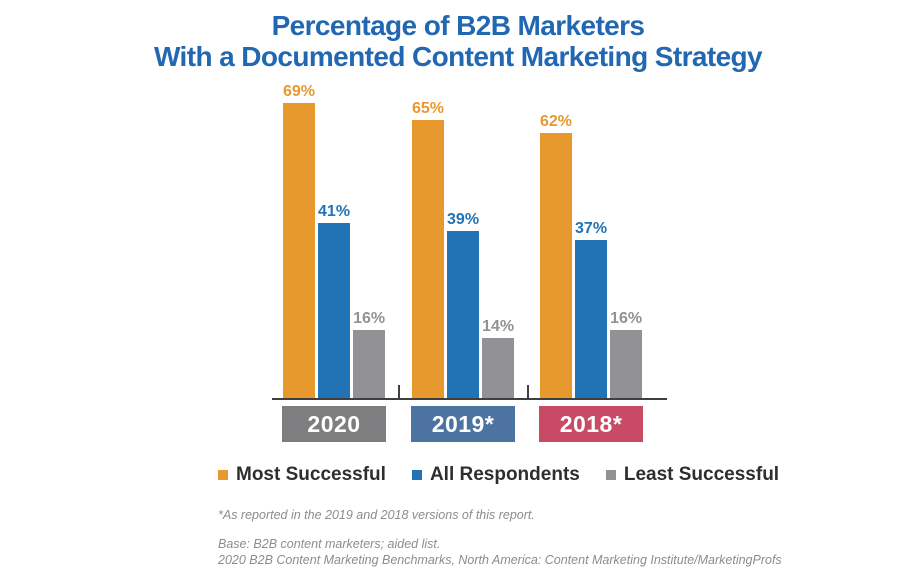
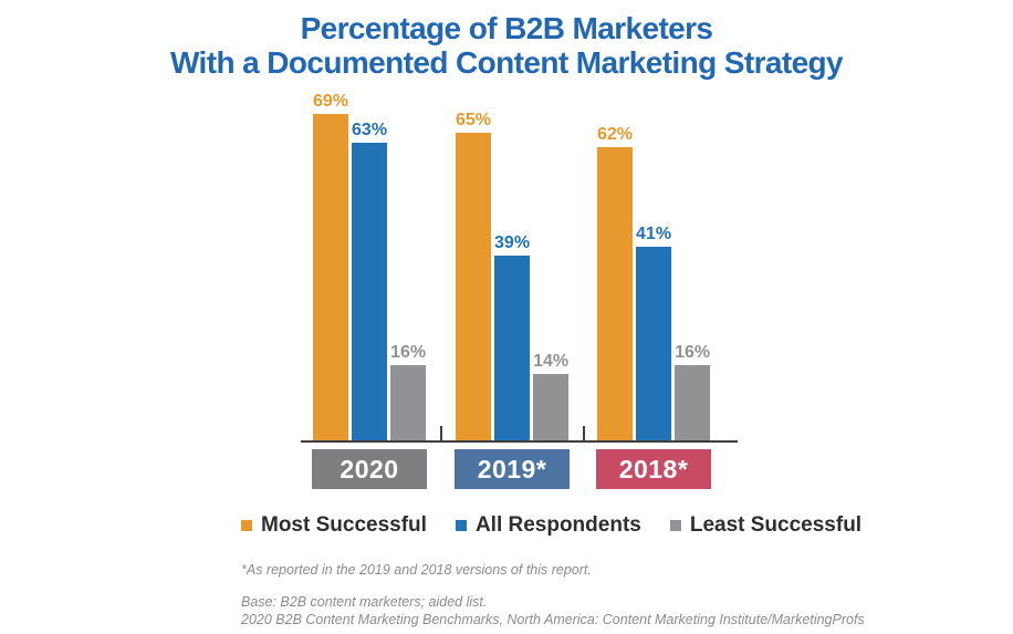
All Respondents/2020: 41% -> 63%
All Respondents/2018*: 37% -> 41%
